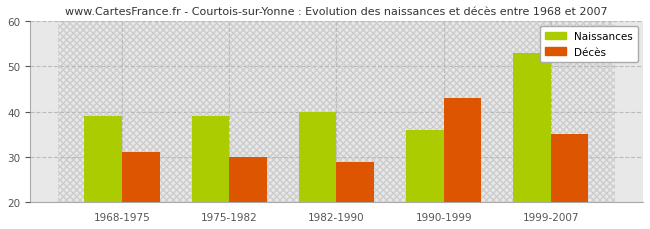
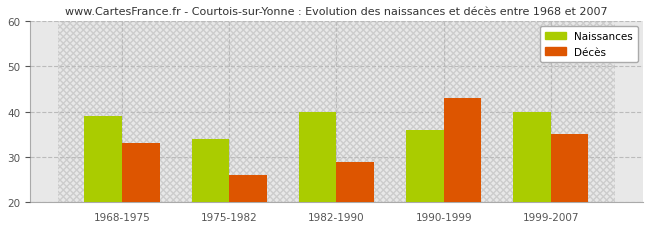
Décès/1968-1975: 31 -> 33
Naissances/1975-1982: 39 -> 34
Décès/1975-1982: 30 -> 26
Naissances/1999-2007: 53 -> 40
